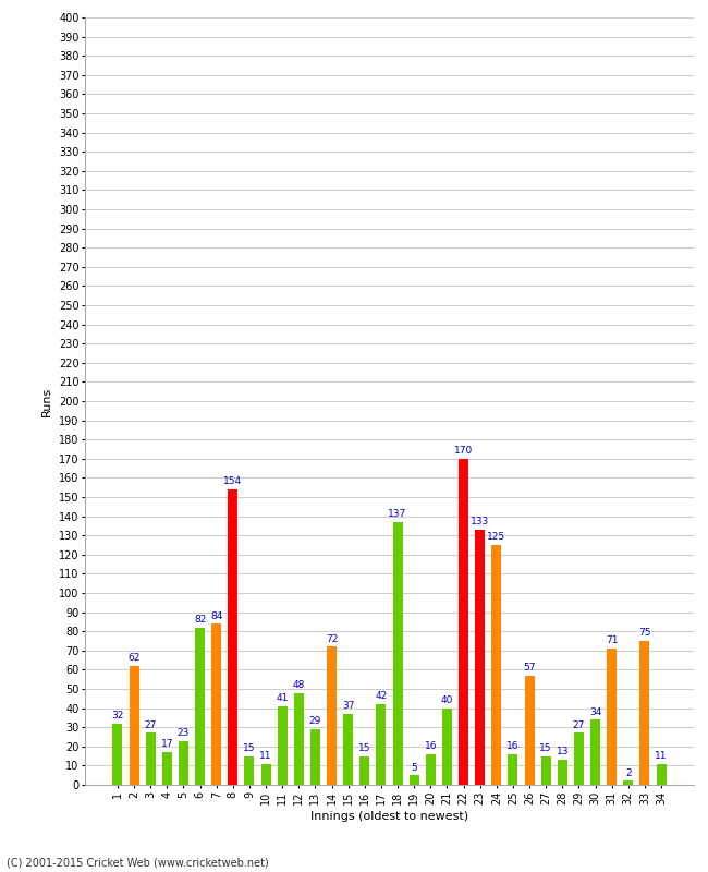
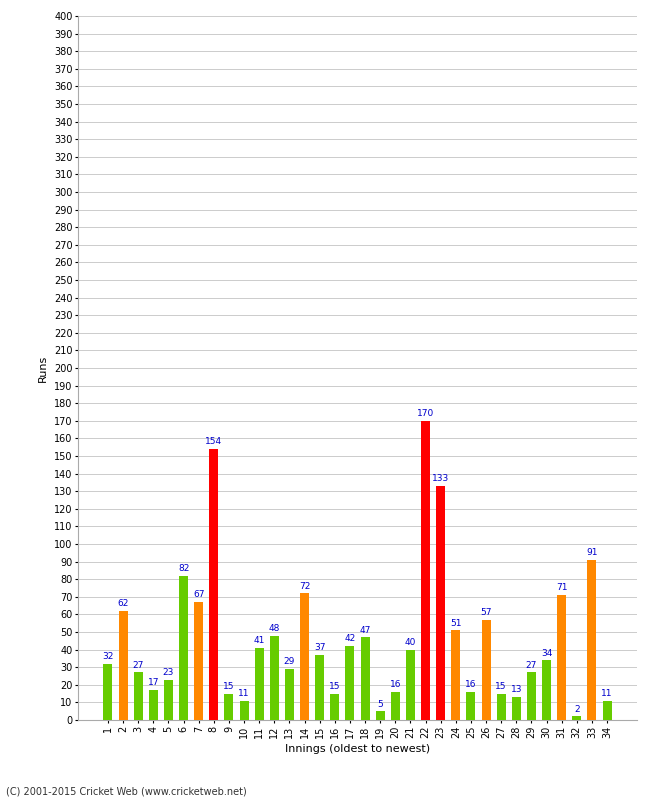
7: 84 -> 67
18: 137 -> 47
24: 125 -> 51
33: 75 -> 91
